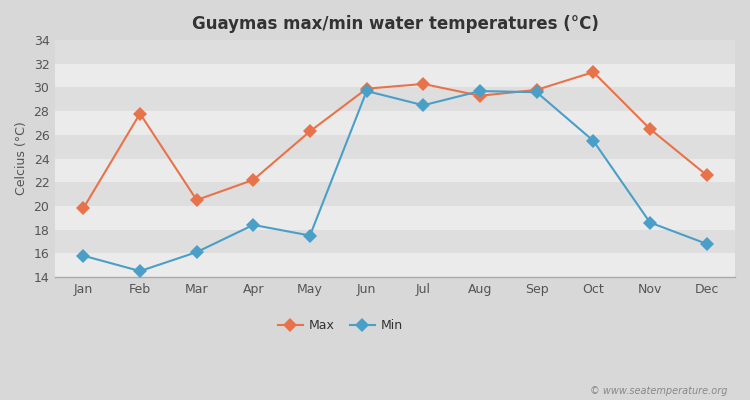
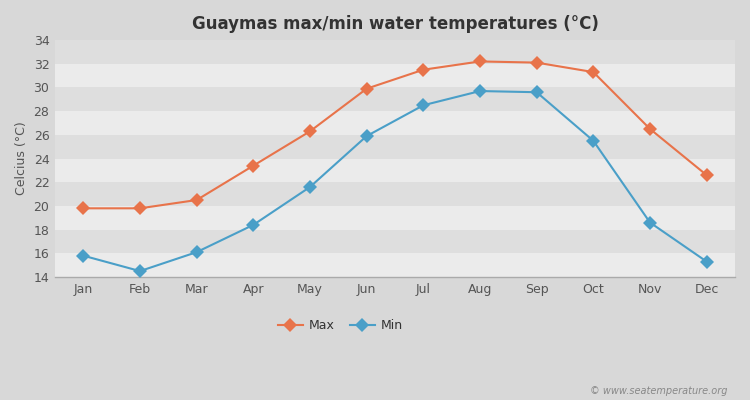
Max/Feb: 27.8 -> 19.8
Max/Apr: 22.2 -> 23.4
Min/May: 17.5 -> 21.6
Min/Jun: 29.7 -> 25.9
Max/Jul: 30.3 -> 31.5
Max/Aug: 29.3 -> 32.2
Max/Sep: 29.8 -> 32.1
Min/Dec: 16.8 -> 15.3
